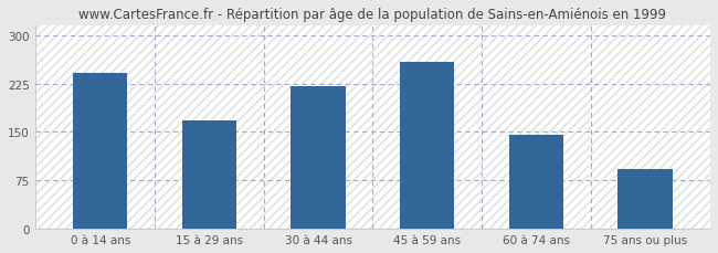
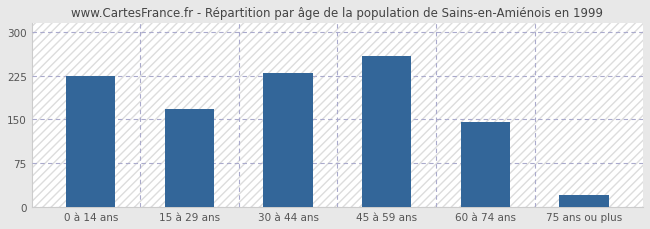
0 à 14 ans: 242 -> 224
30 à 44 ans: 220 -> 230
75 ans ou plus: 92 -> 20
